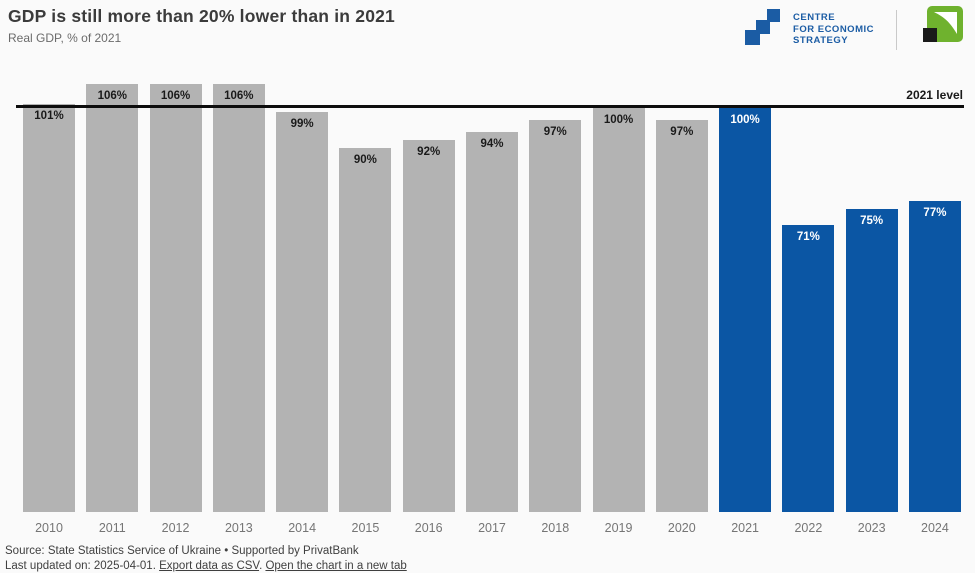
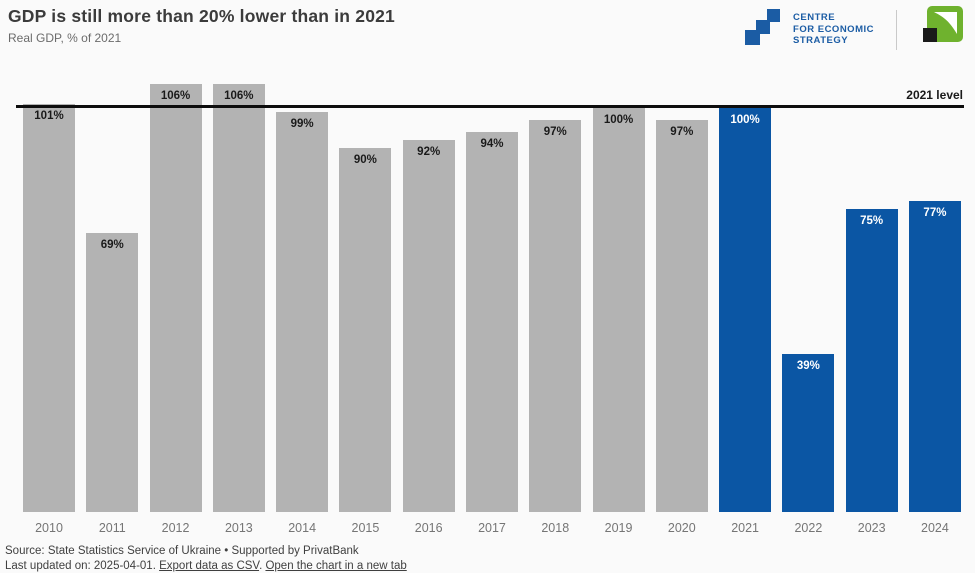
2011: 106% -> 69%
2022: 71% -> 39%
